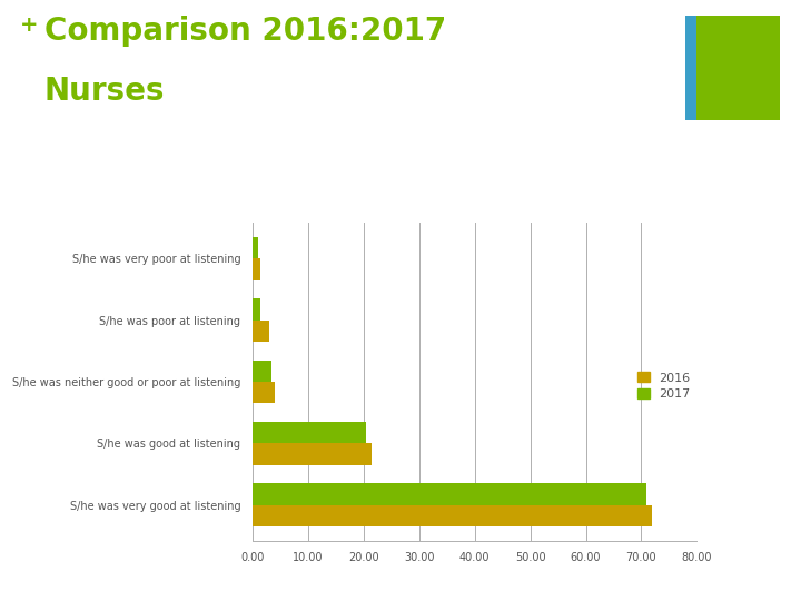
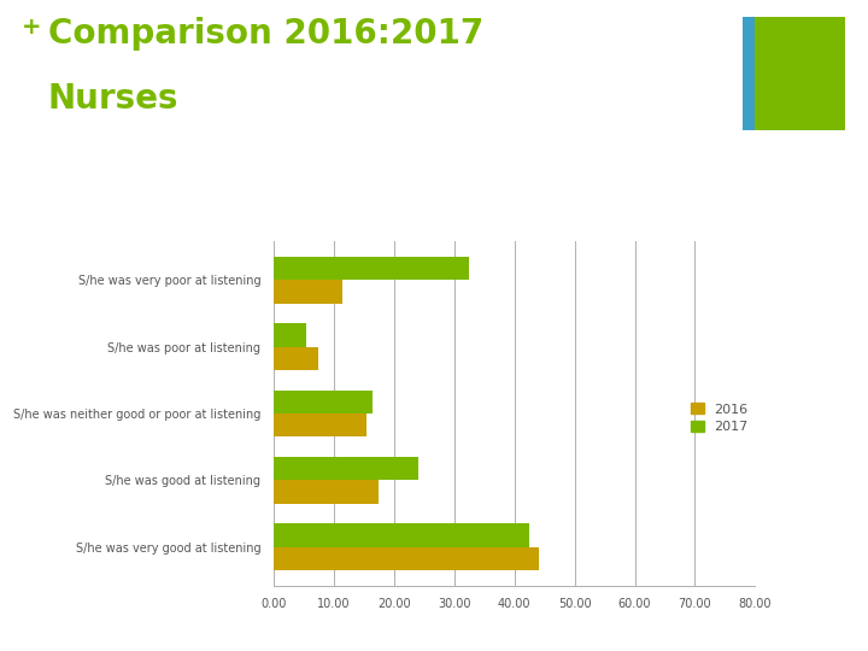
2017/S/he was very poor at listening: 1.0 -> 32.5
2016/S/he was very poor at listening: 1.5 -> 11.5
2017/S/he was poor at listening: 1.5 -> 5.5
2016/S/he was poor at listening: 3.0 -> 7.5
2017/S/he was neither good or poor at listening: 3.5 -> 16.5
2016/S/he was neither good or poor at listening: 4.0 -> 15.5
2017/S/he was good at listening: 20.5 -> 24.0
2016/S/he was good at listening: 21.5 -> 17.5
2017/S/he was very good at listening: 71.0 -> 42.5
2016/S/he was very good at listening: 72.0 -> 44.0
